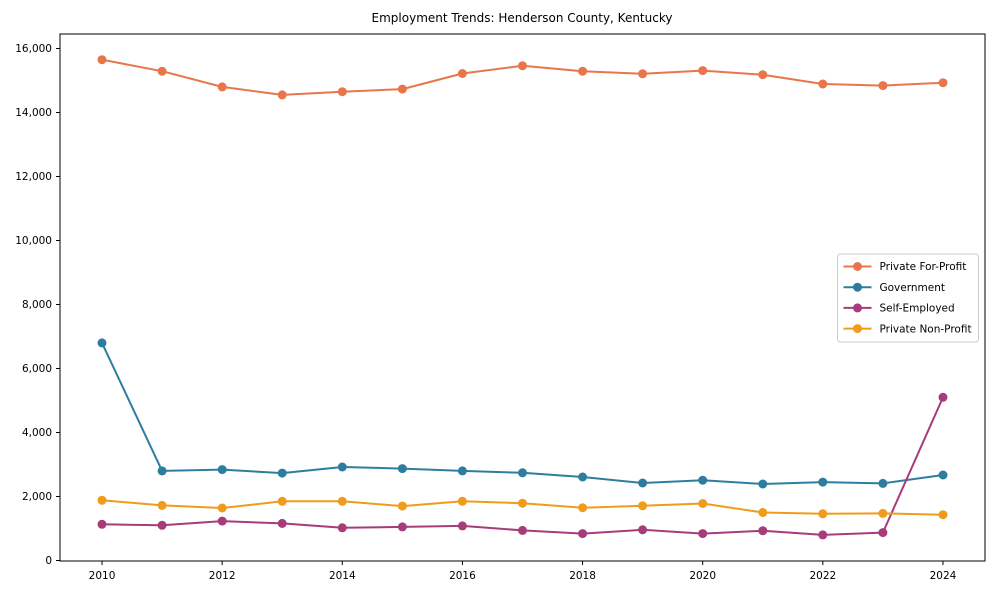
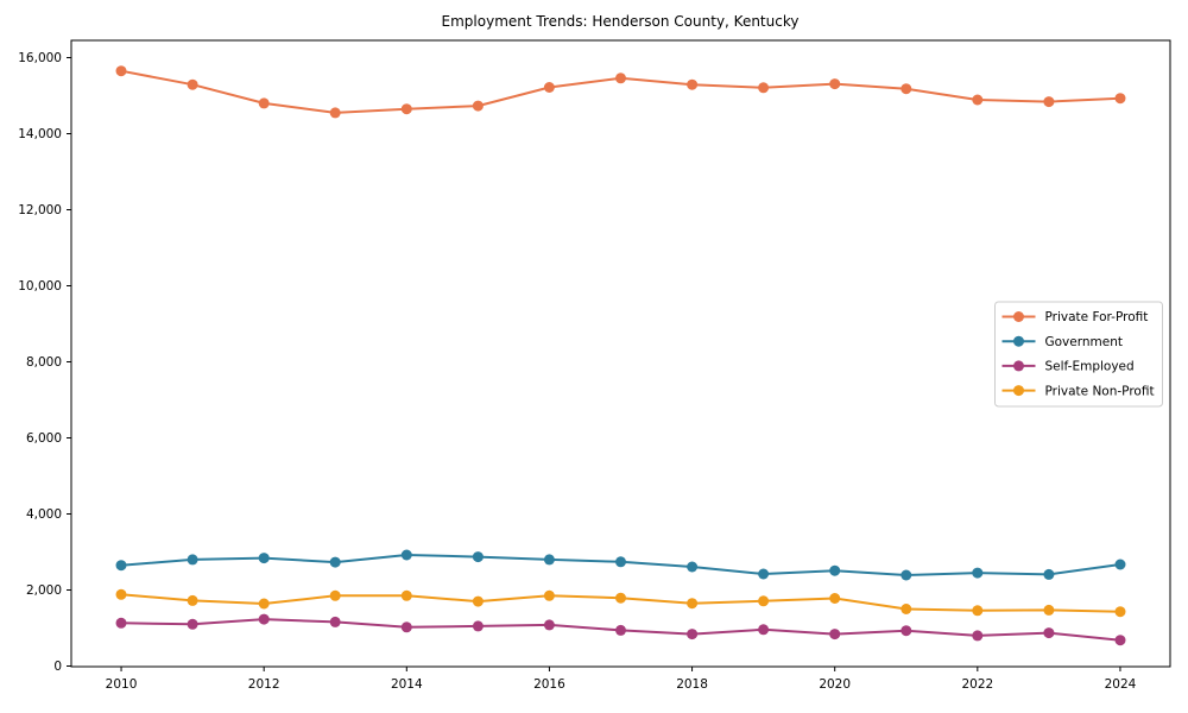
Government/2010: 6800 -> 2600
Self-Employed/2024: 5100 -> 700
